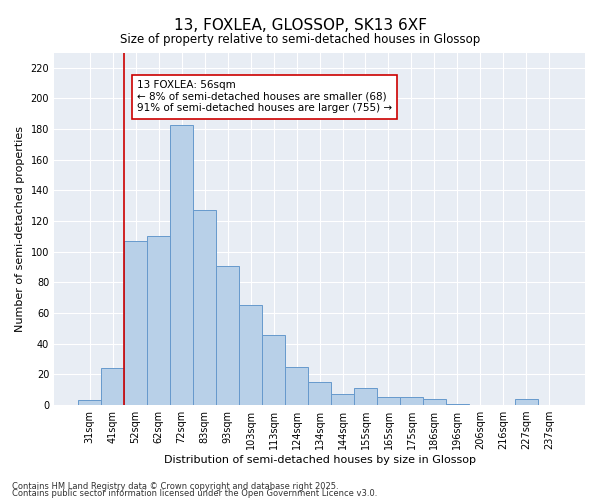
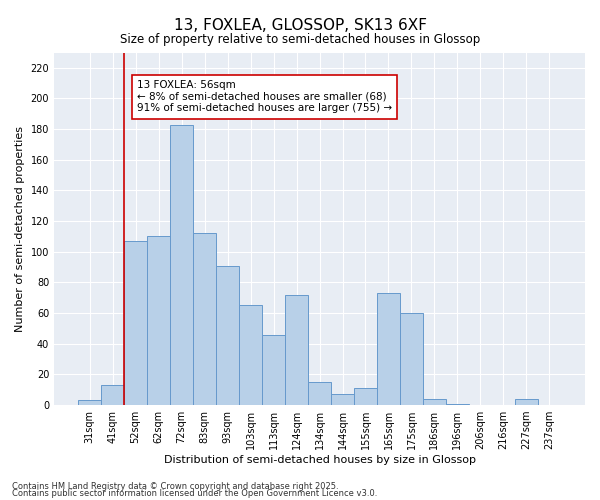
41sqm: 24 -> 13
83sqm: 127 -> 112
124sqm: 25 -> 72
165sqm: 5 -> 73
175sqm: 5 -> 60
